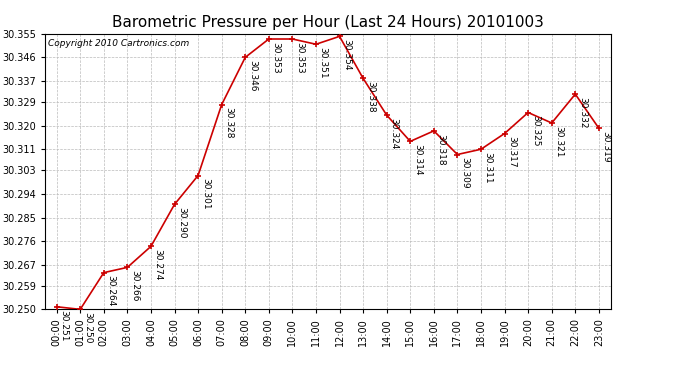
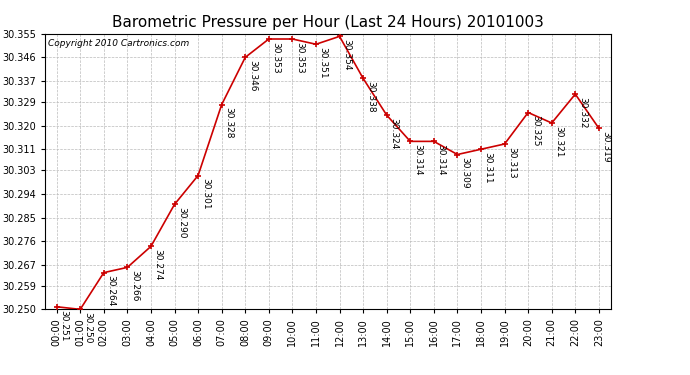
16:00: 30.318 -> 30.314
19:00: 30.317 -> 30.313
